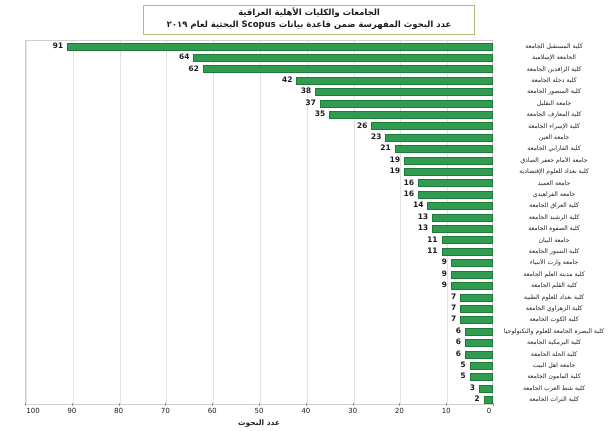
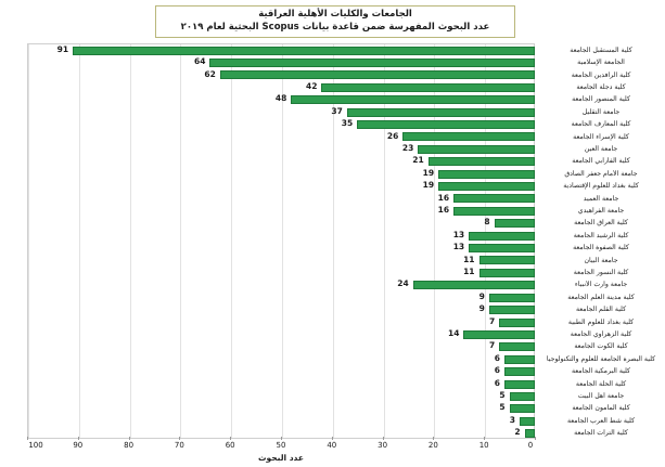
كلية المنصور الجامعة: 38 -> 48
كلية العراق الجامعة: 14 -> 8
جامعة وارث الأنبياء: 9 -> 24
كلية الزهراوي الجامعة: 7 -> 14
